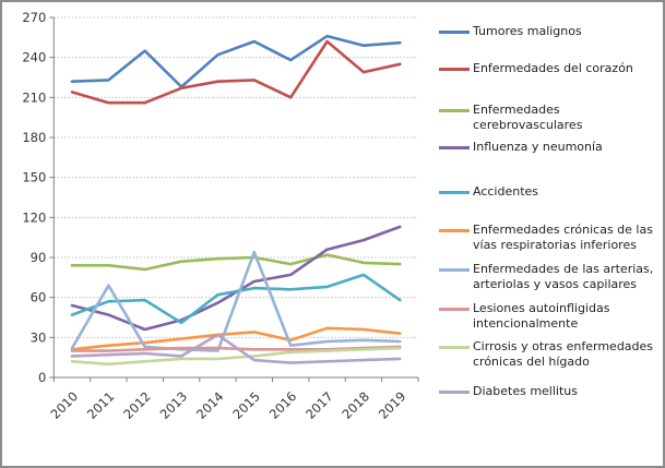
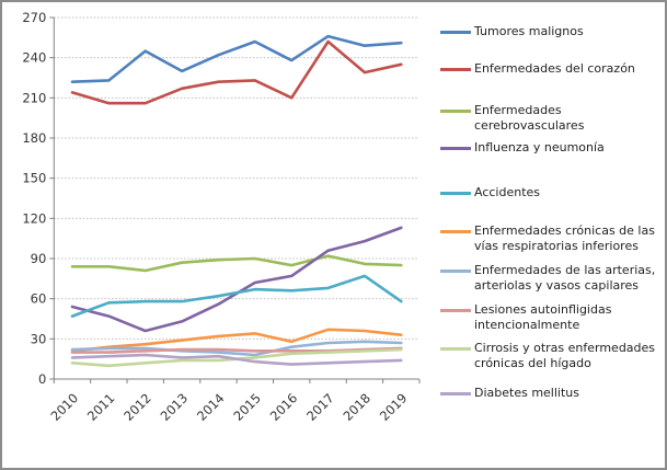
Enfermedades de las arterias, arteriolas y vasos capilares/2011: 69 -> 23
Tumores malignos/2013: 218 -> 230
Accidentes/2013: 41 -> 58
Diabetes mellitus/2014: 32 -> 17
Enfermedades de las arterias, arteriolas y vasos capilares/2015: 94 -> 18
